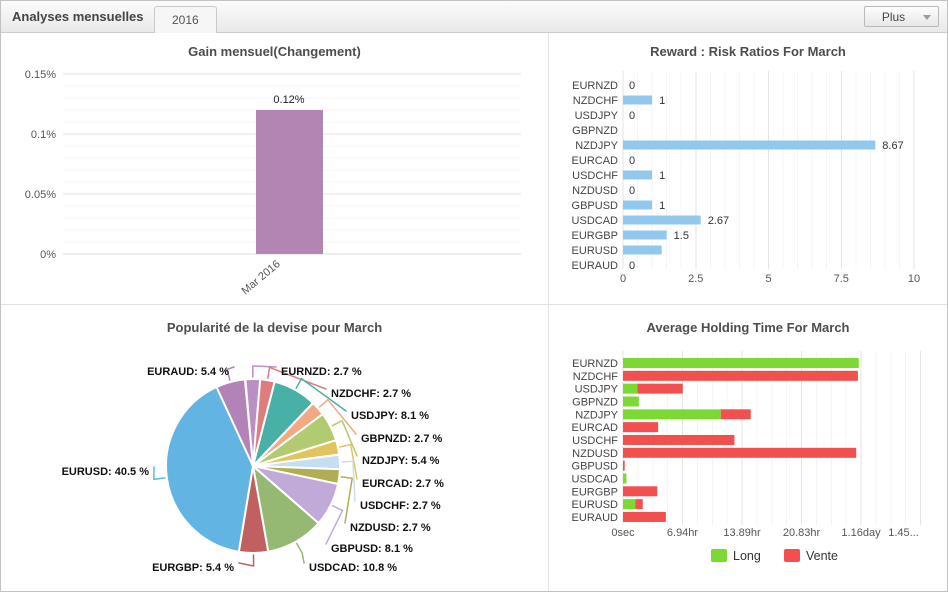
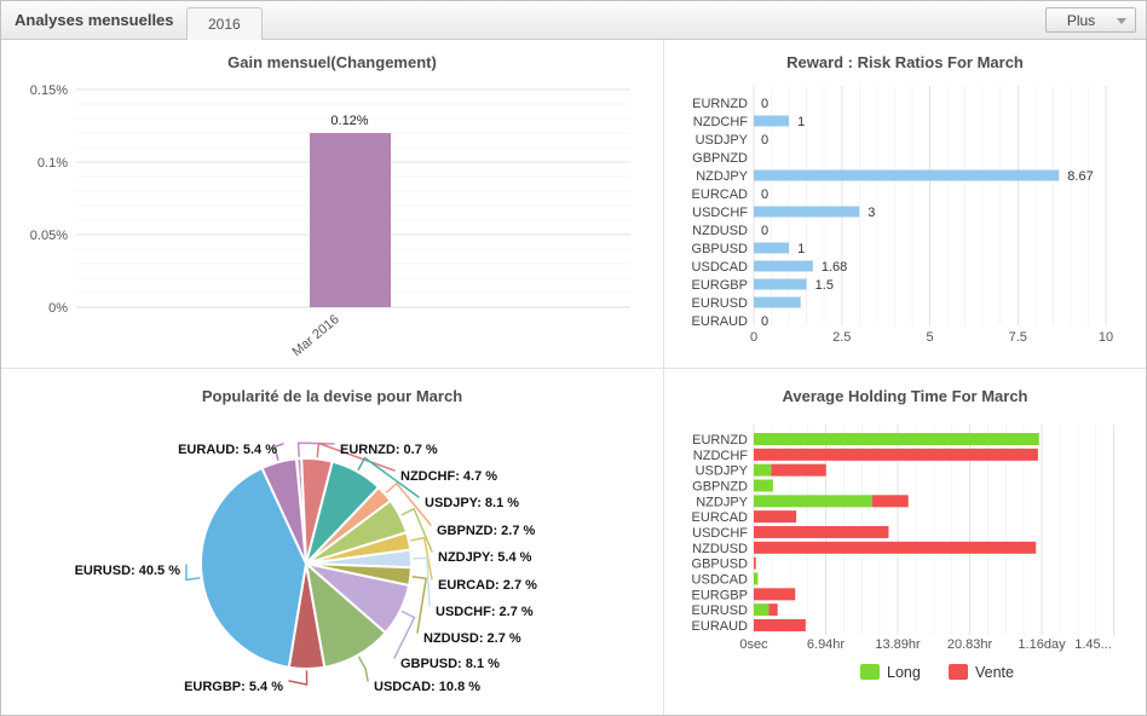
Reward : Risk Ratios For March/USDCHF: 1 -> 3
Reward : Risk Ratios For March/USDCAD: 2.67 -> 1.68
Popularité de la devise pour March/EURNZD: 2.7 -> 0.7
Popularité de la devise pour March/NZDCHF: 2.7 -> 4.7
